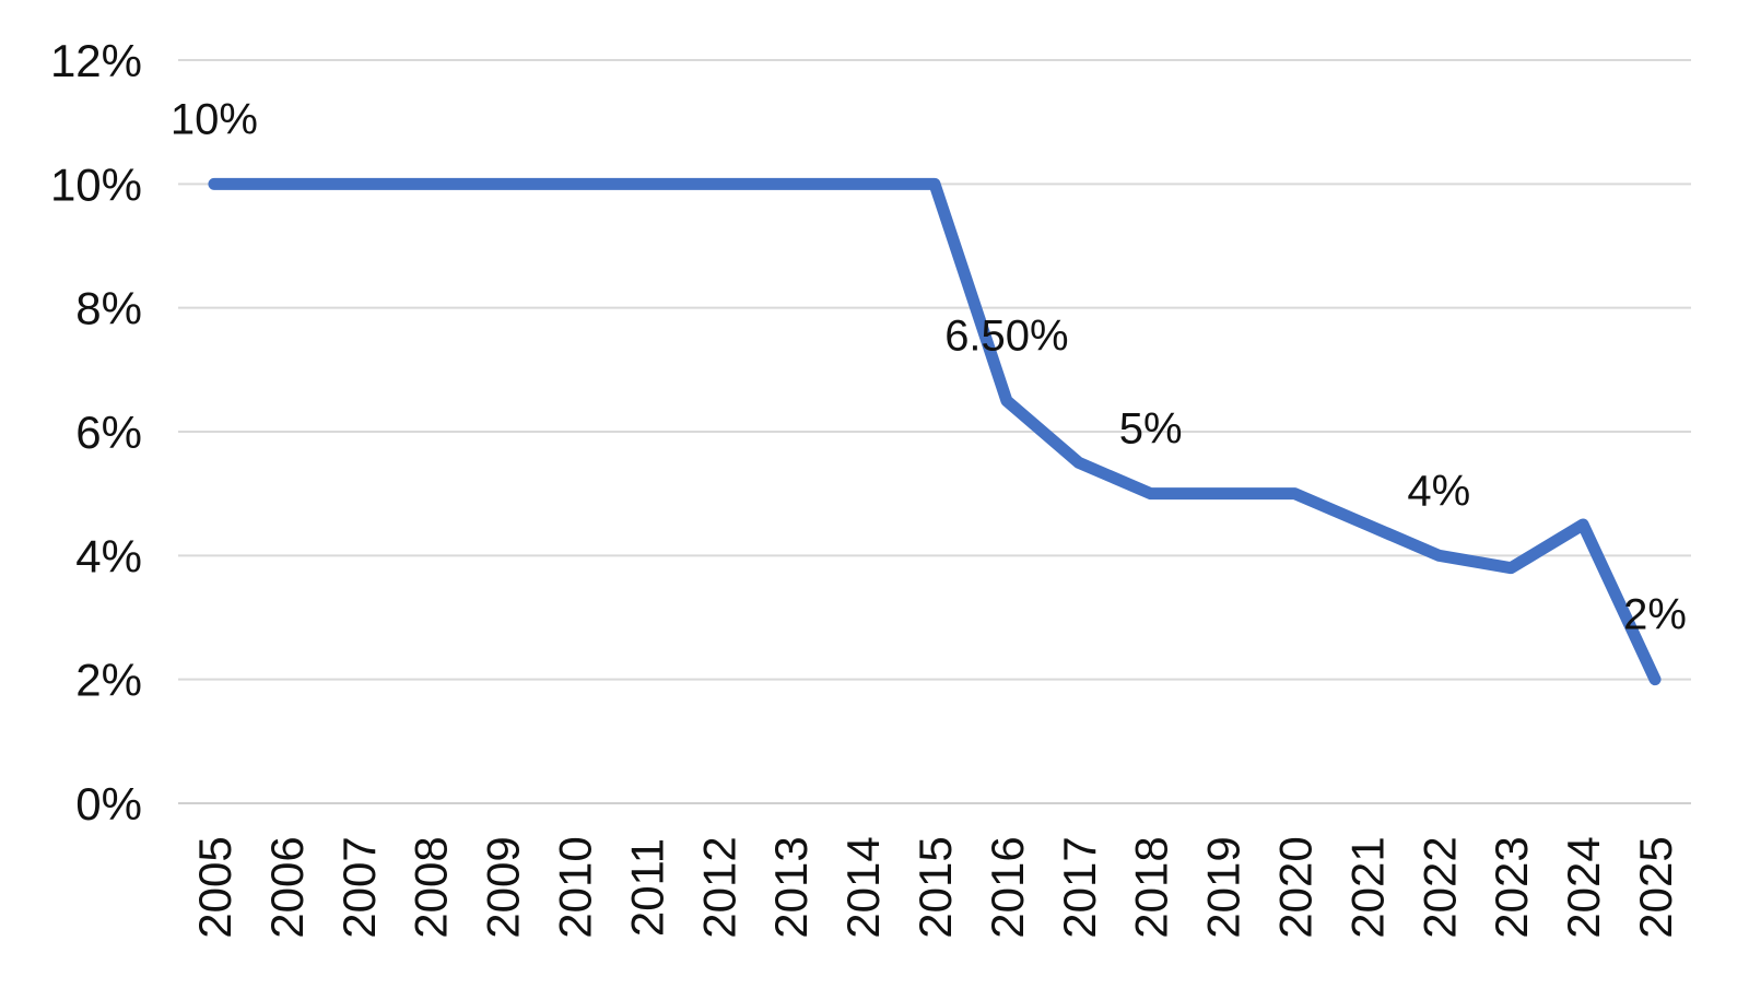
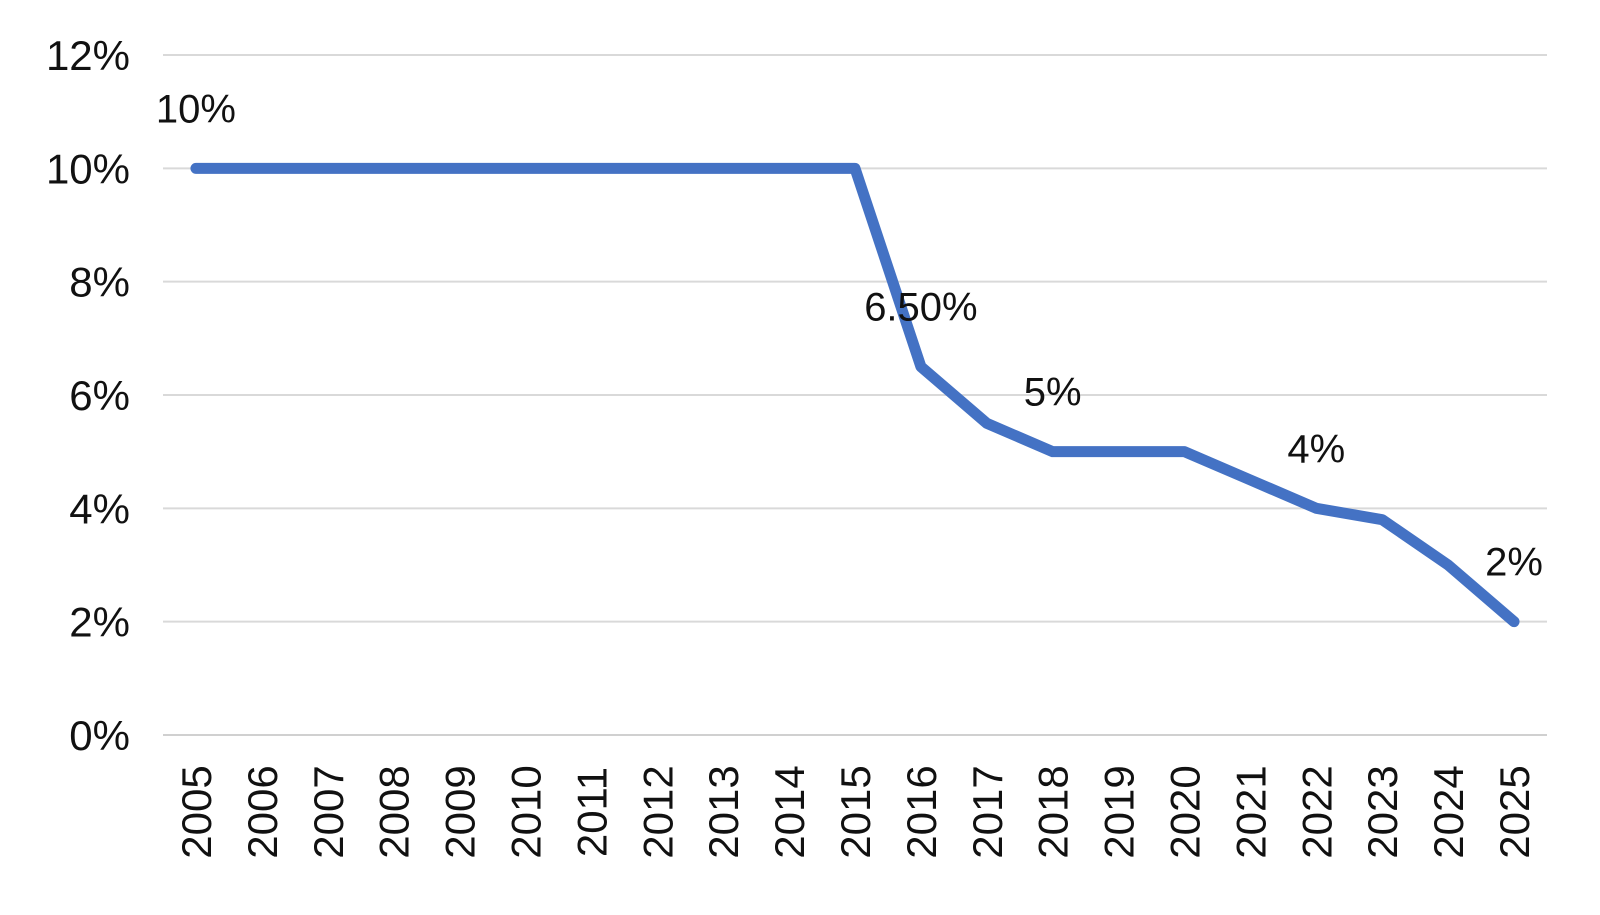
2024: 4.5% -> 3.0%
